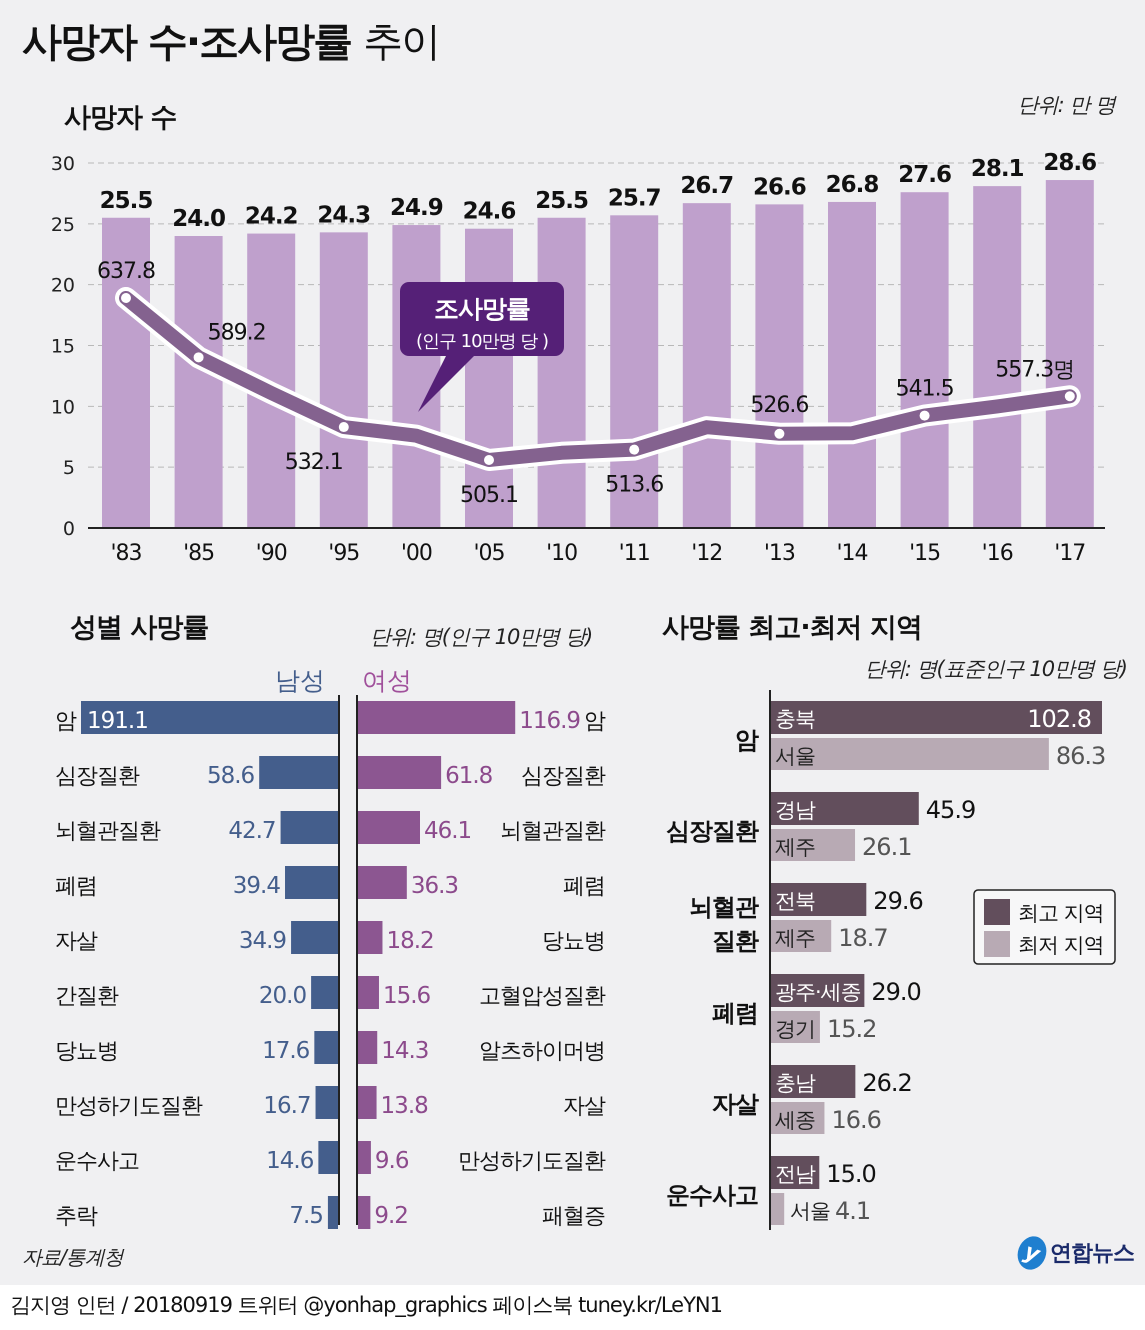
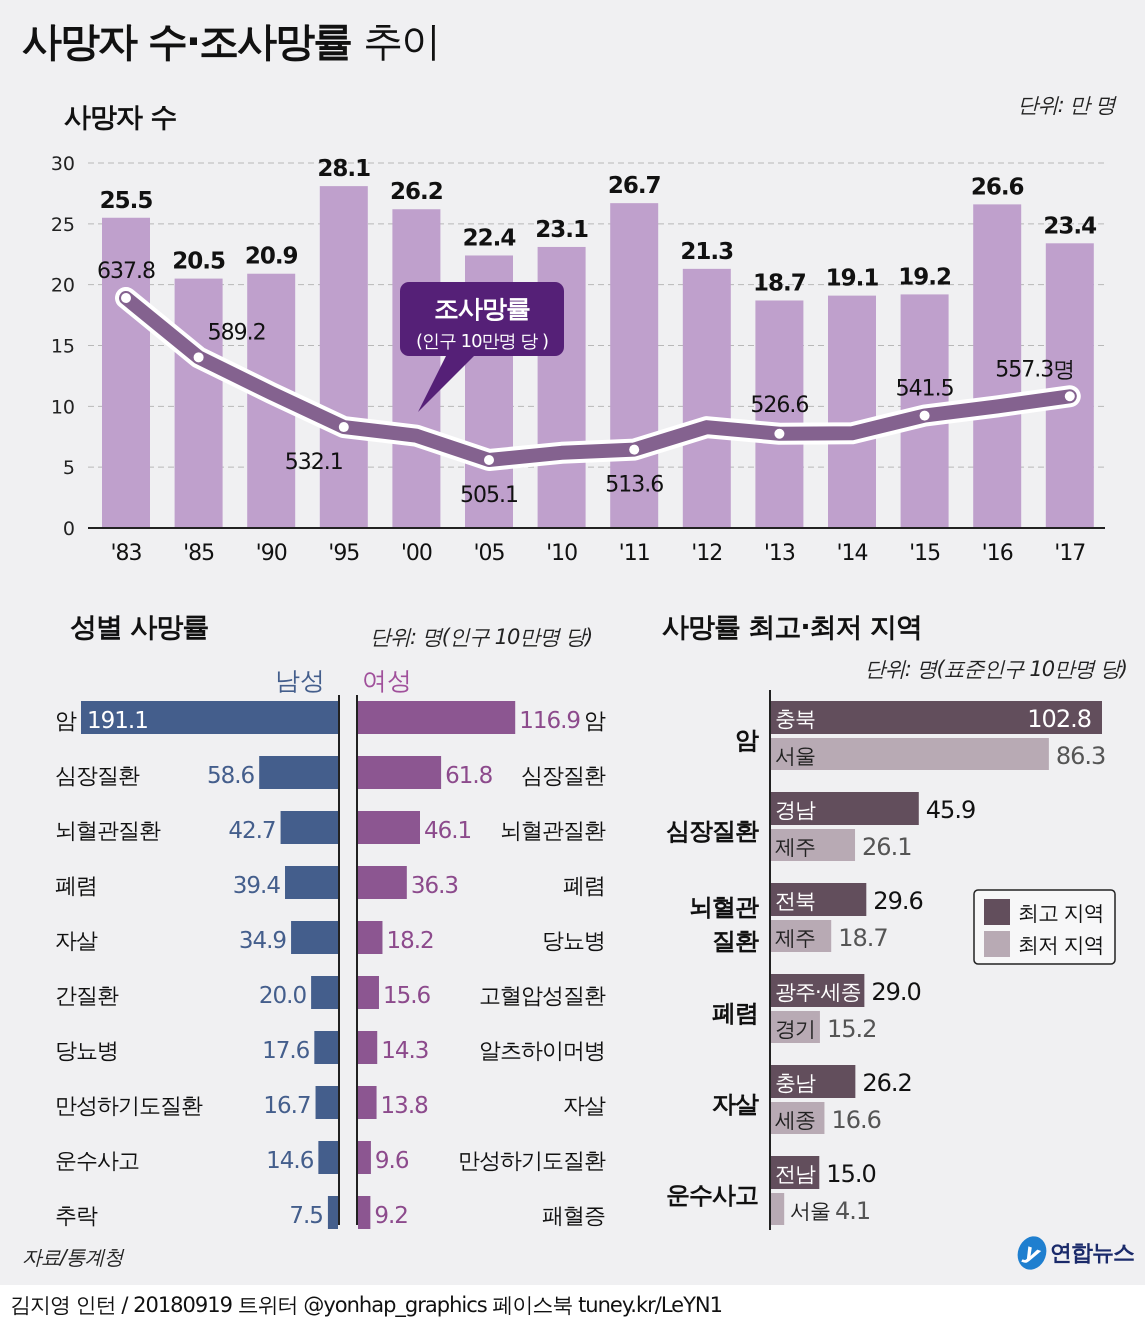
사망자 수/'85: 24.0 -> 20.5
사망자 수/'90: 24.2 -> 20.9
사망자 수/'95: 24.3 -> 28.1
사망자 수/'00: 24.9 -> 26.2
사망자 수/'05: 24.6 -> 22.4
사망자 수/'10: 25.5 -> 23.1
사망자 수/'11: 25.7 -> 26.7
사망자 수/'12: 26.7 -> 21.3
사망자 수/'13: 26.6 -> 18.7
사망자 수/'14: 26.8 -> 19.1
사망자 수/'15: 27.6 -> 19.2
사망자 수/'16: 28.1 -> 26.6
사망자 수/'17: 28.6 -> 23.4
